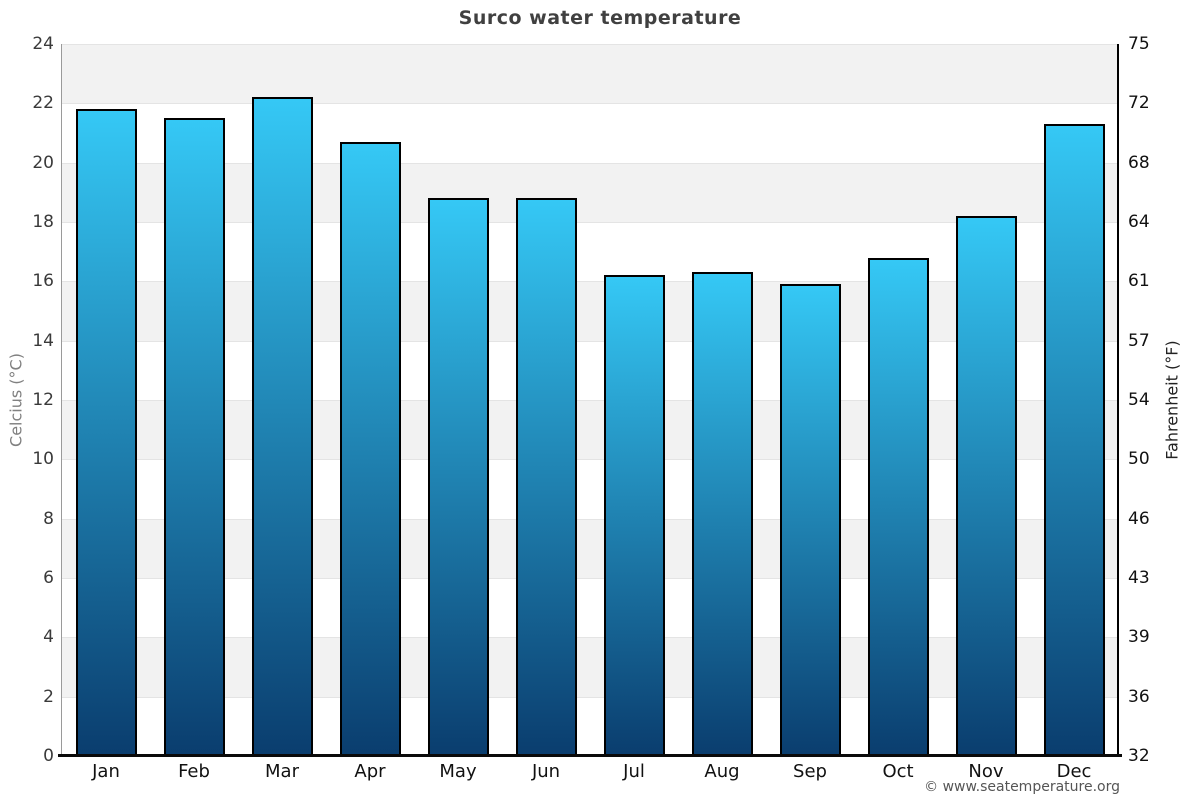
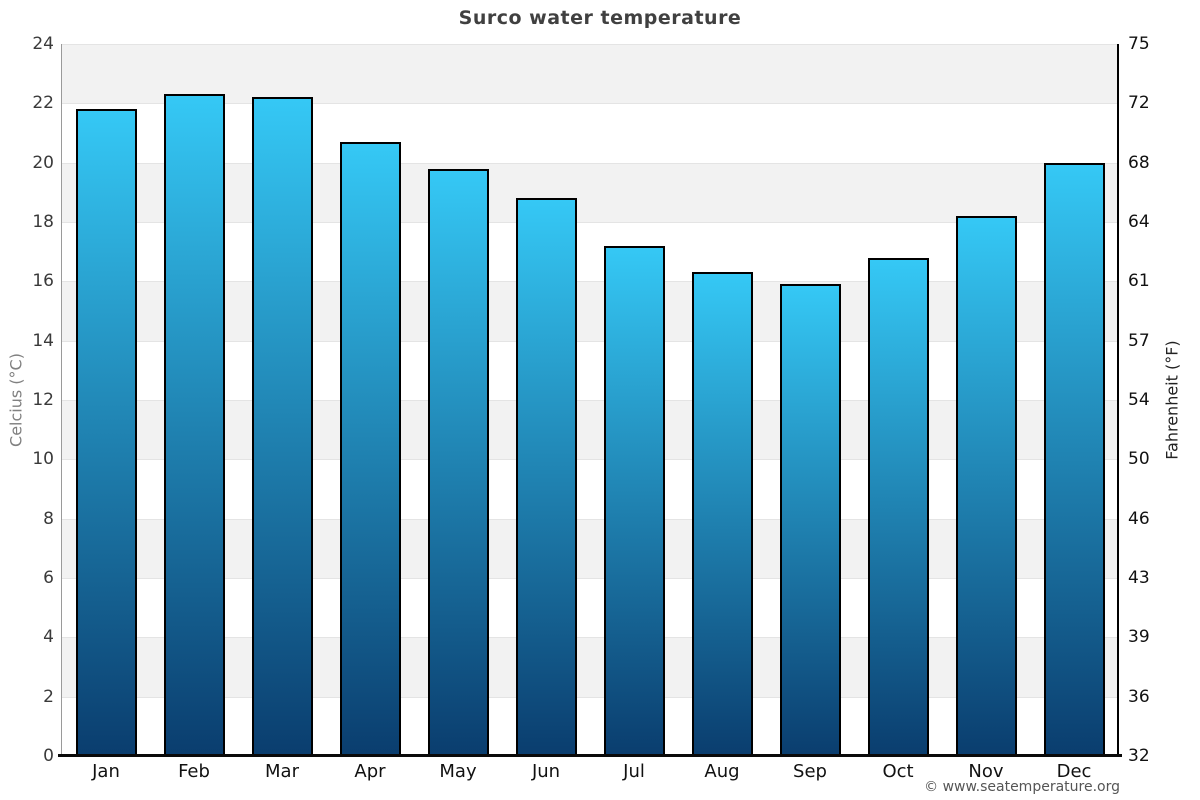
Feb: 21.5 -> 22.3
May: 18.8 -> 19.8
Jul: 16.2 -> 17.2
Dec: 21.3 -> 20.0
